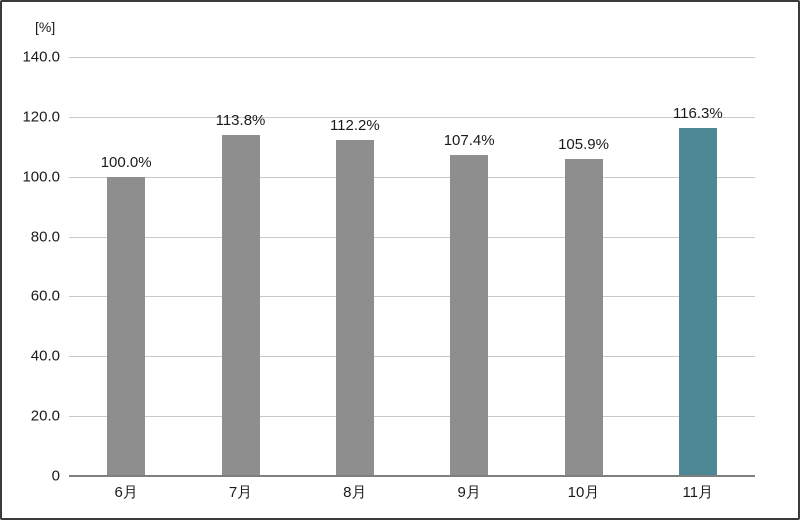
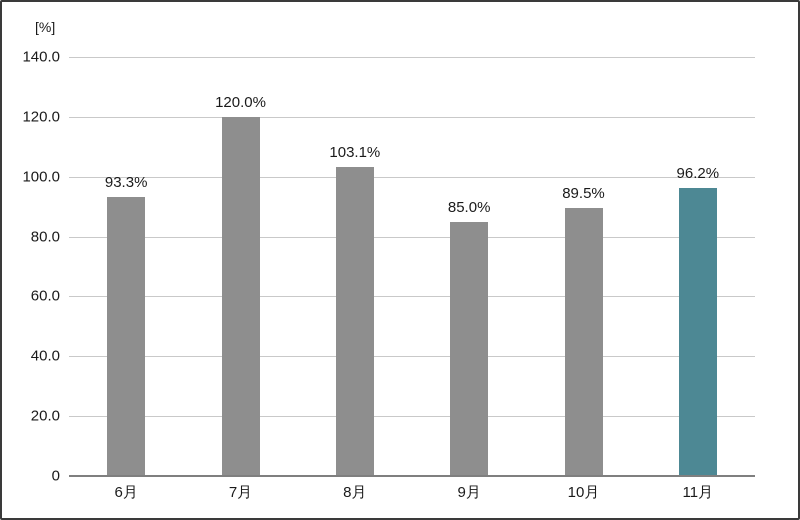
6月: 100.0% -> 93.3%
7月: 113.8% -> 120.0%
8月: 112.2% -> 103.1%
9月: 107.4% -> 85.0%
10月: 105.9% -> 89.5%
11月: 116.3% -> 96.2%
